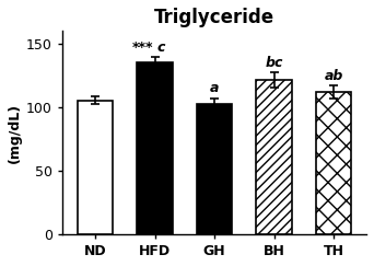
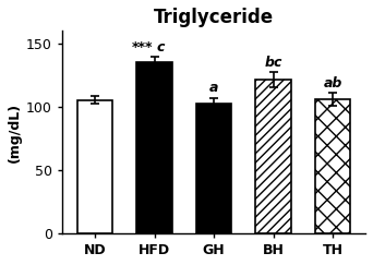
TH: 112 -> 106
